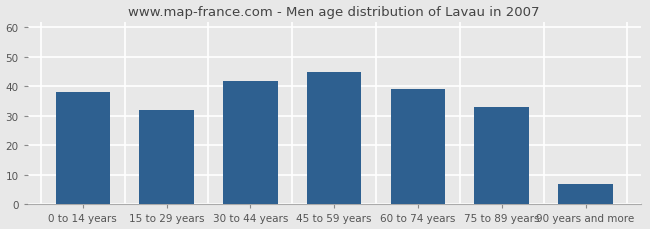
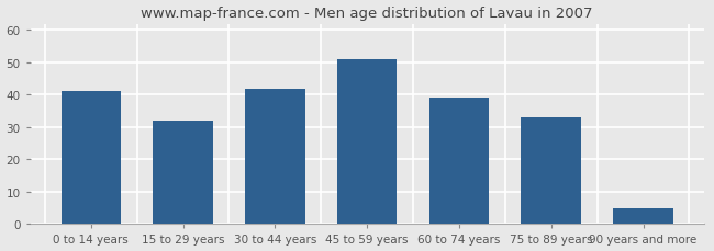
0 to 14 years: 38 -> 41
45 to 59 years: 45 -> 51
90 years and more: 7 -> 5
